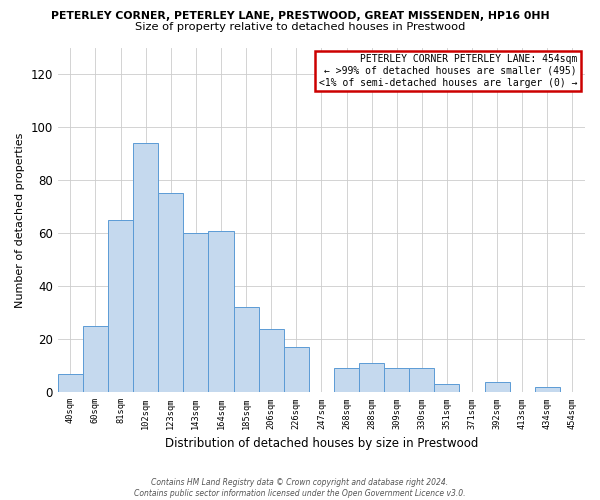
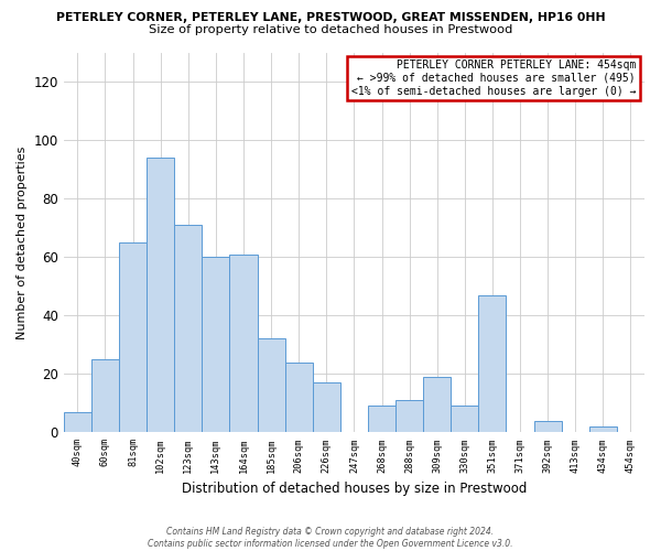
123sqm: 75 -> 71
309sqm: 9 -> 19
351sqm: 3 -> 47
